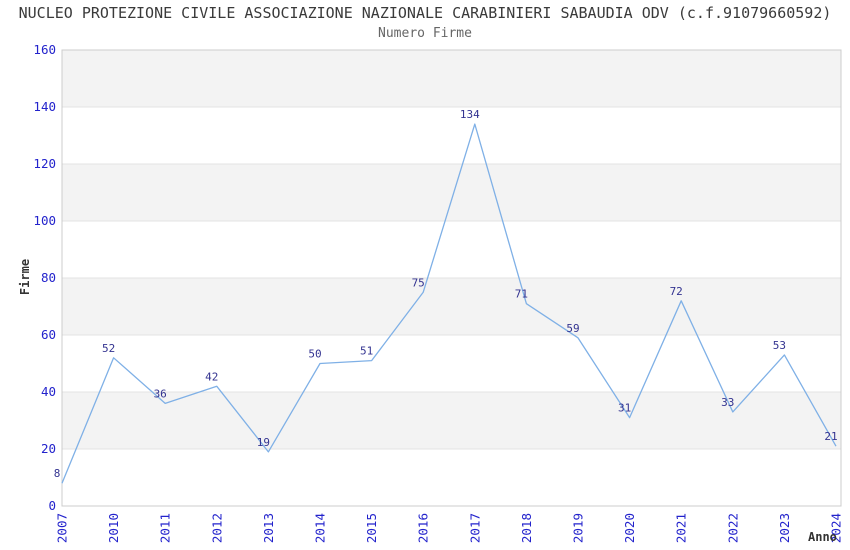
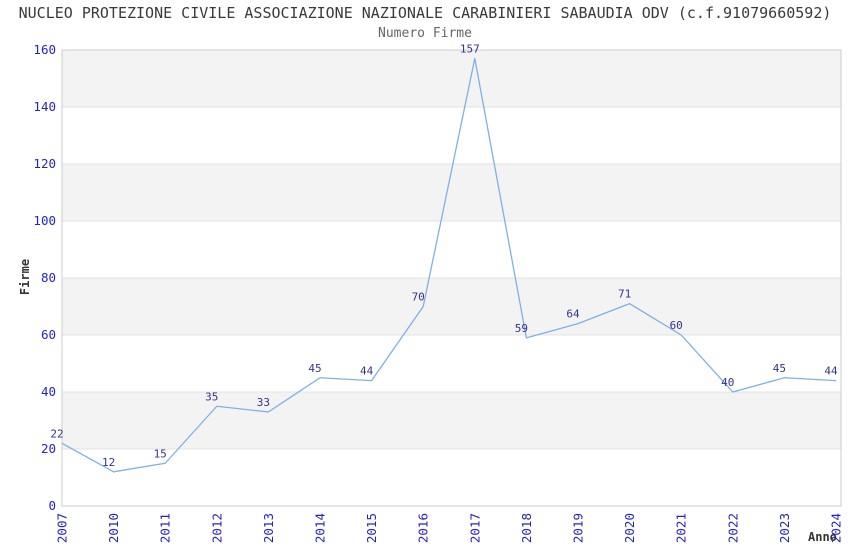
2007: 8 -> 22
2010: 52 -> 12
2011: 36 -> 15
2012: 42 -> 35
2013: 19 -> 33
2014: 50 -> 45
2015: 51 -> 44
2016: 75 -> 70
2017: 134 -> 157
2018: 71 -> 59
2019: 59 -> 64
2020: 31 -> 71
2021: 72 -> 60
2022: 33 -> 40
2023: 53 -> 45
2024: 21 -> 44
